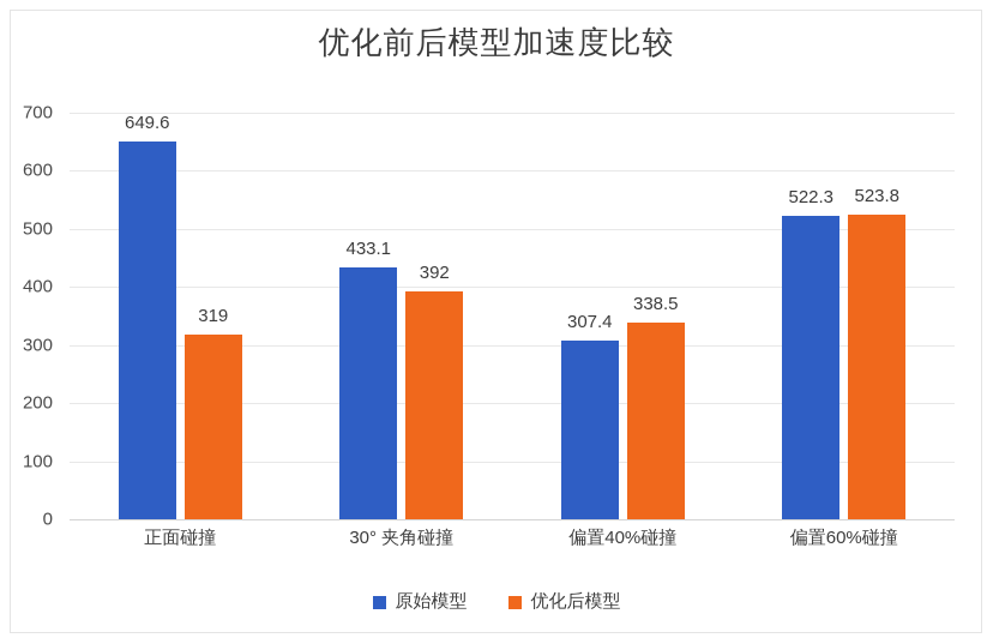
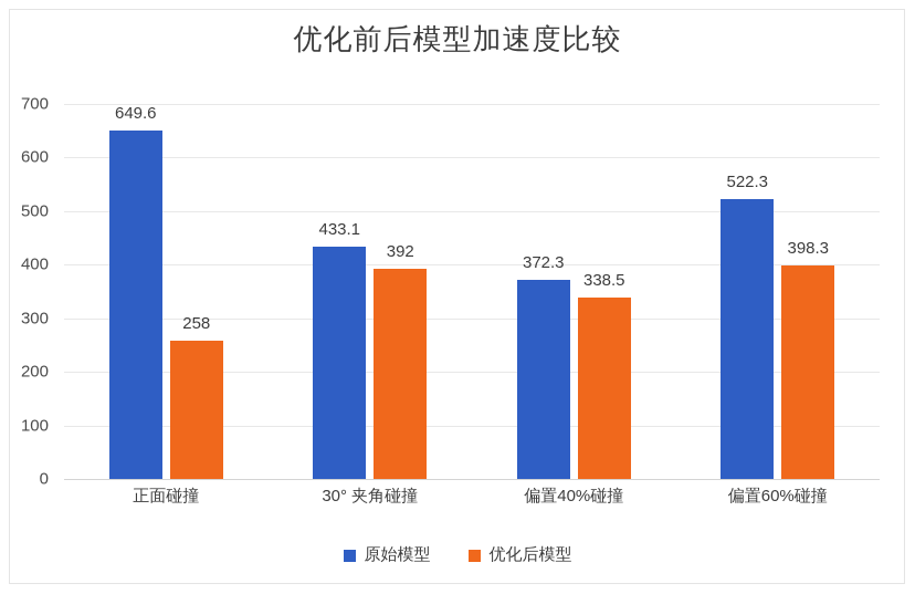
优化后模型/正面碰撞: 319 -> 258
原始模型/偏置40%碰撞: 307.4 -> 372.3
优化后模型/偏置60%碰撞: 523.8 -> 398.3
